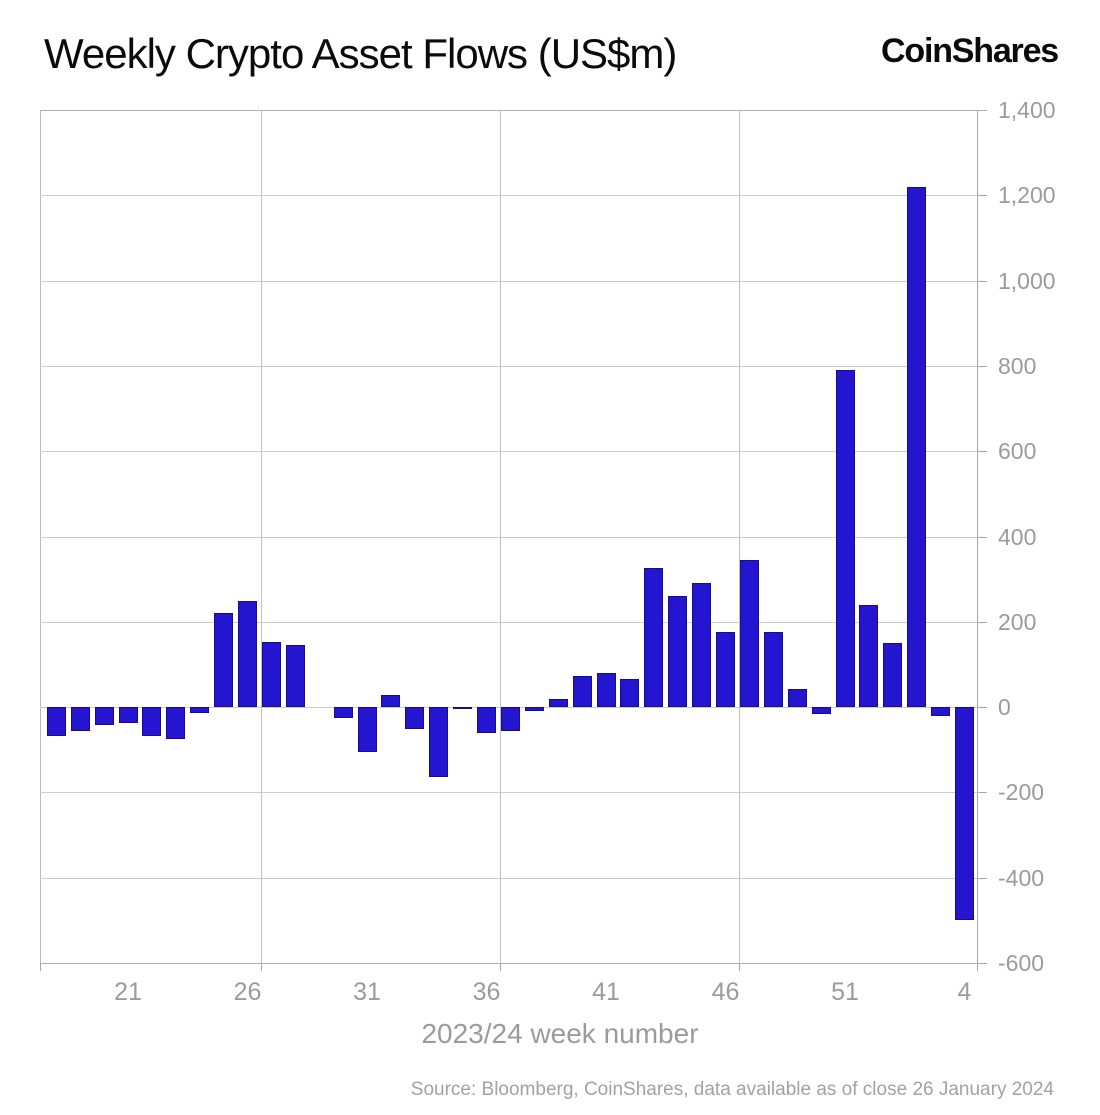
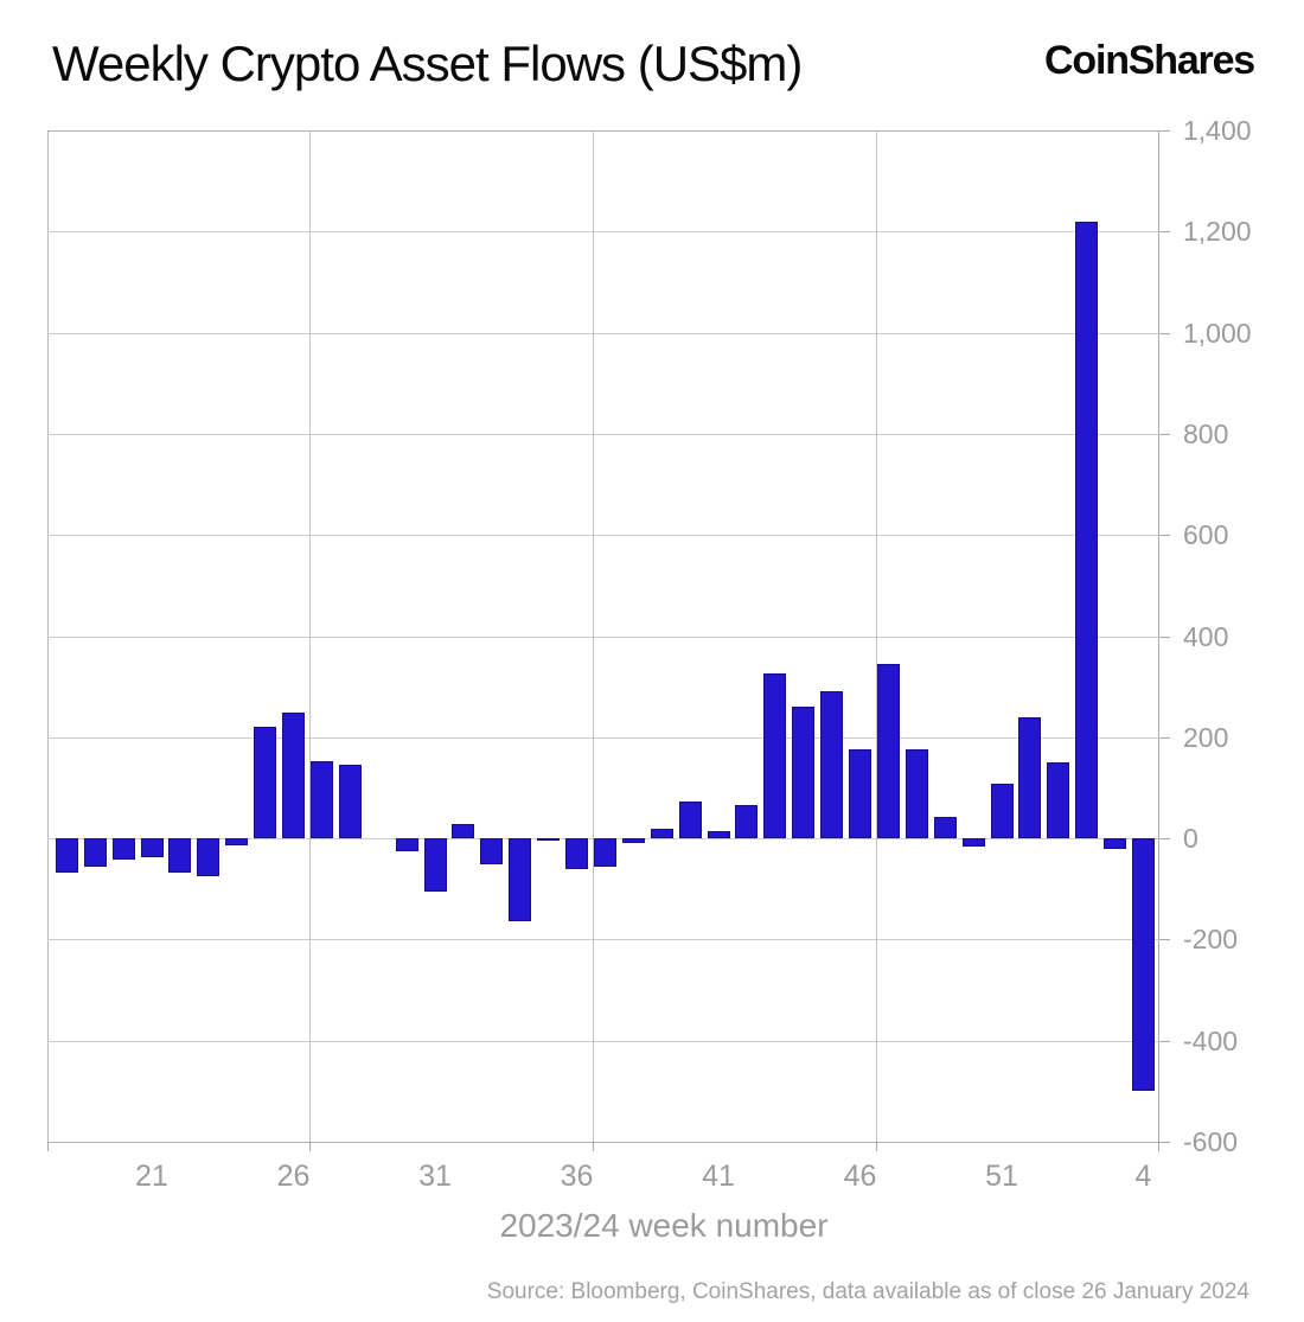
41: 80 -> 10
51: 790 -> 110
